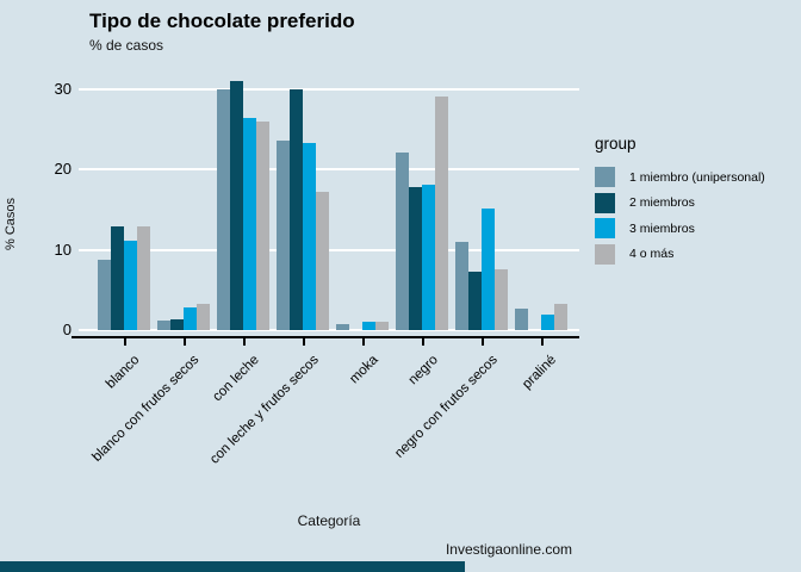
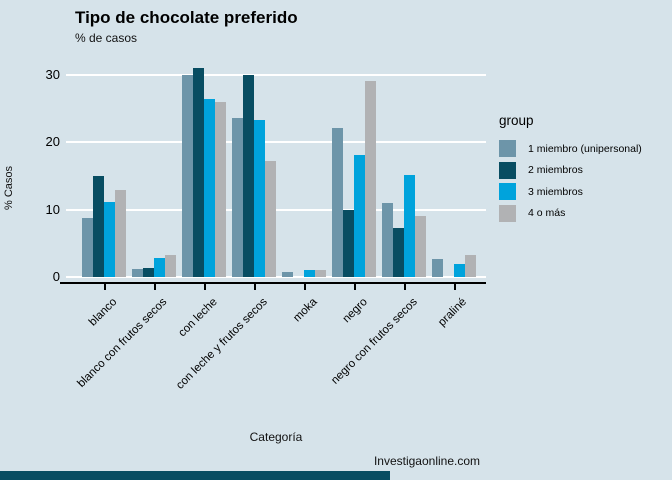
2 miembros/blanco: 13 -> 15
2 miembros/negro: 18 -> 10
4 o más/negro con frutos secos: 8 -> 9
